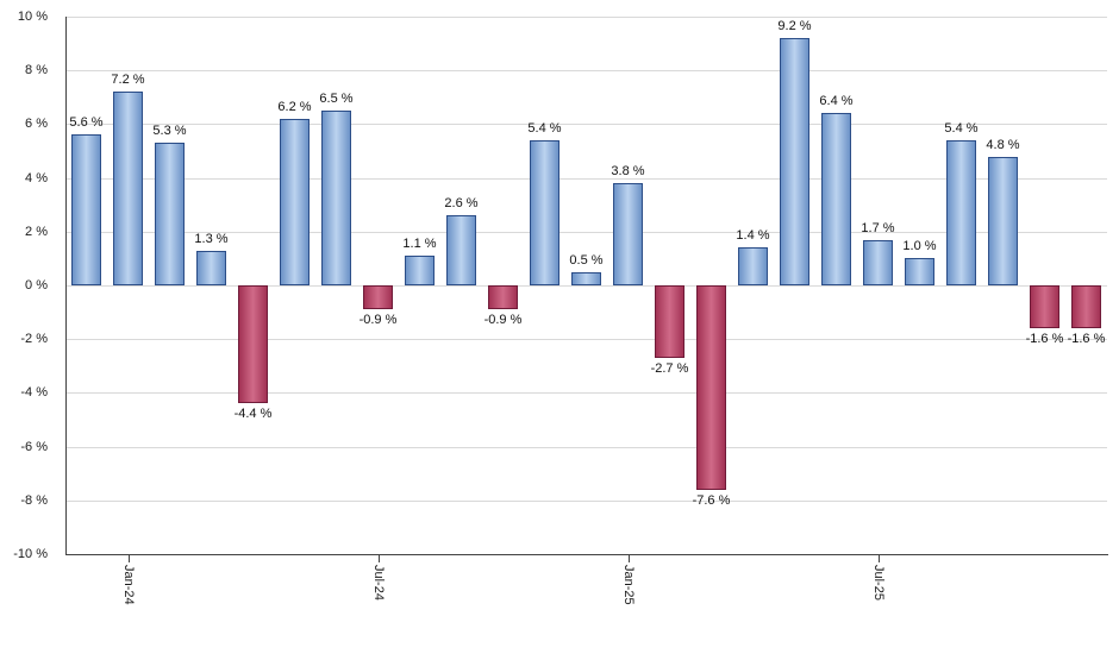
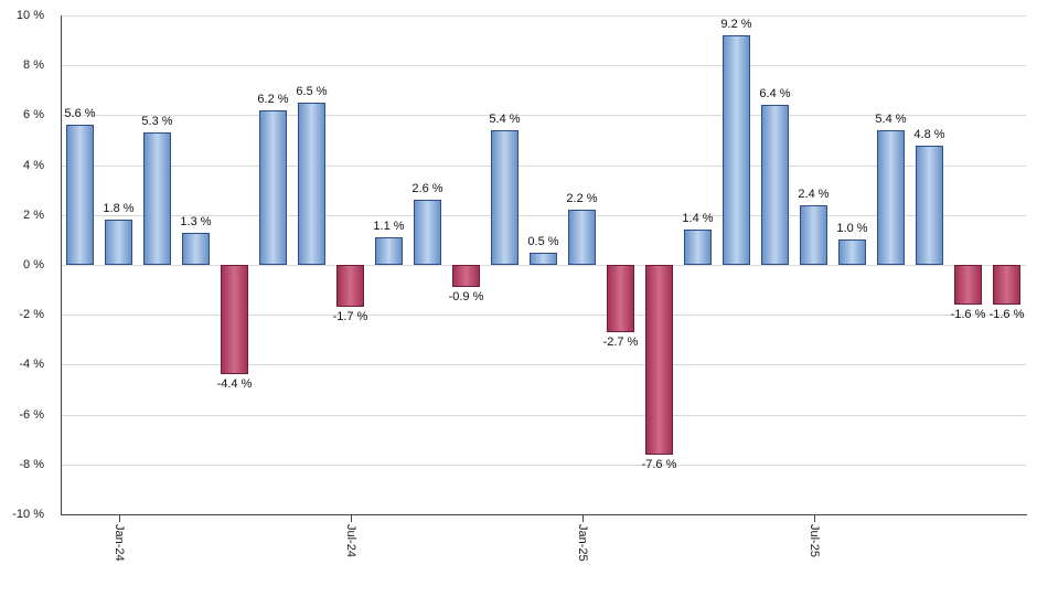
Jan-24: 7.2 -> 1.8
Jul-24: -0.9 -> -1.7
Jan-25: 3.8 -> 2.2
Jul-25: 1.7 -> 2.4
